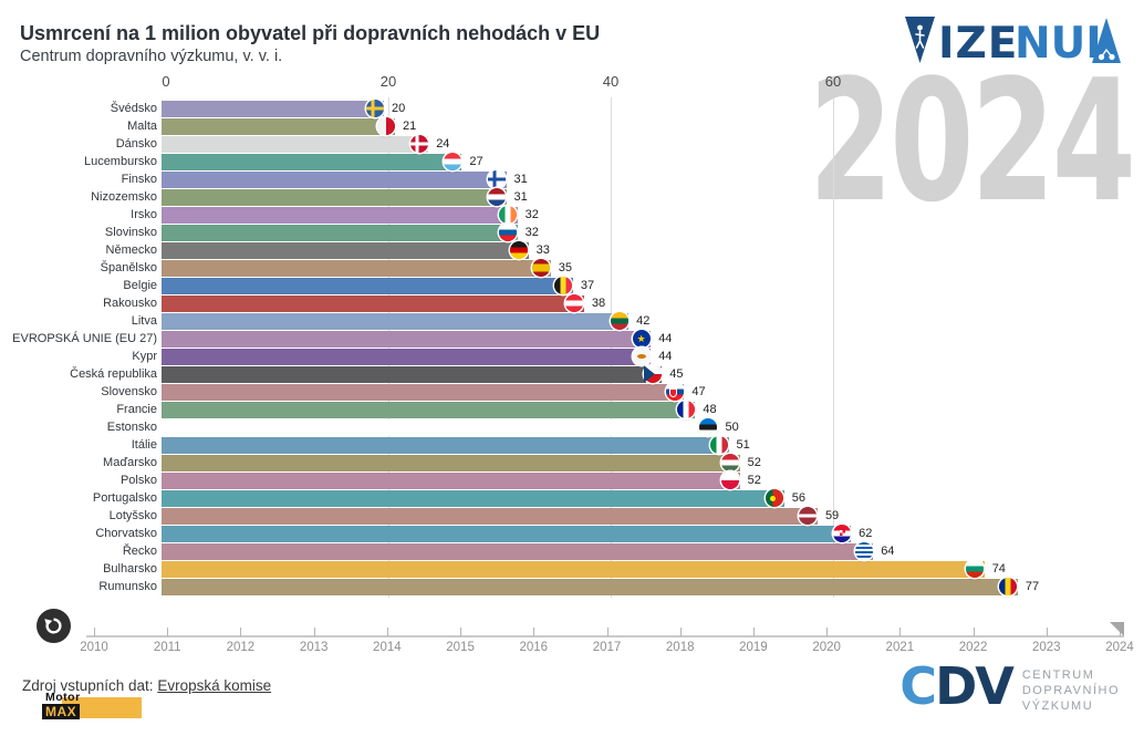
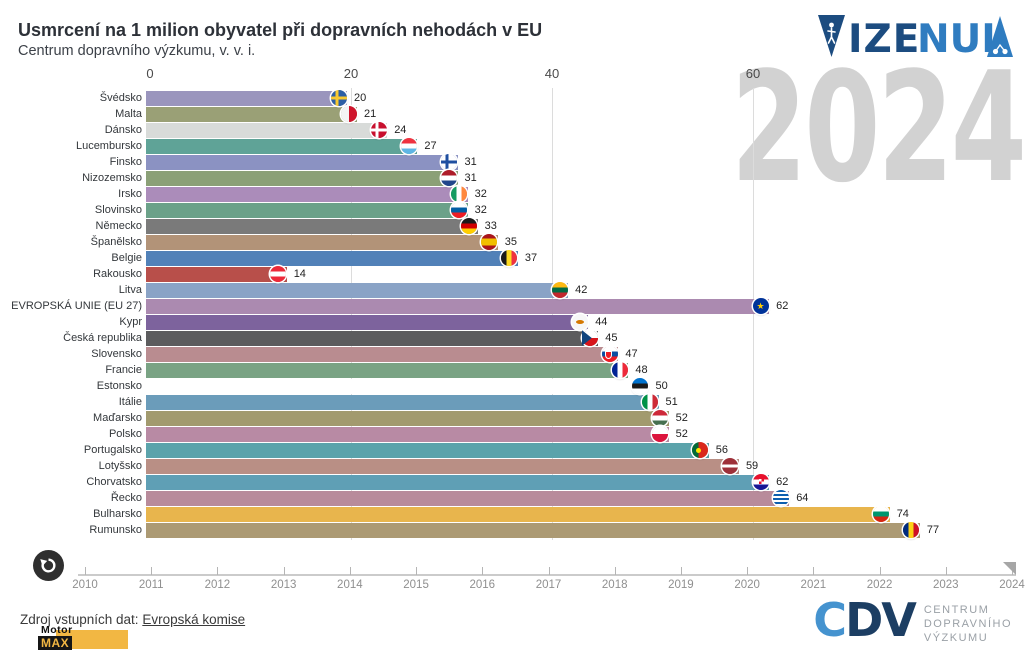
Rakousko: 38 -> 14
EVROPSKÁ UNIE (EU 27): 44 -> 62
